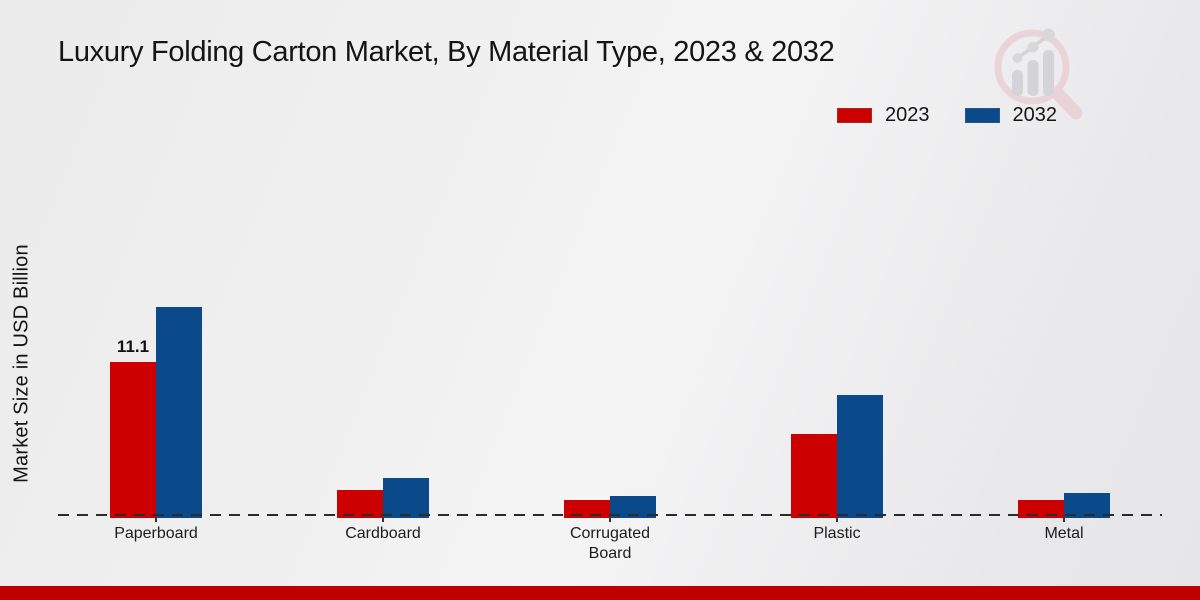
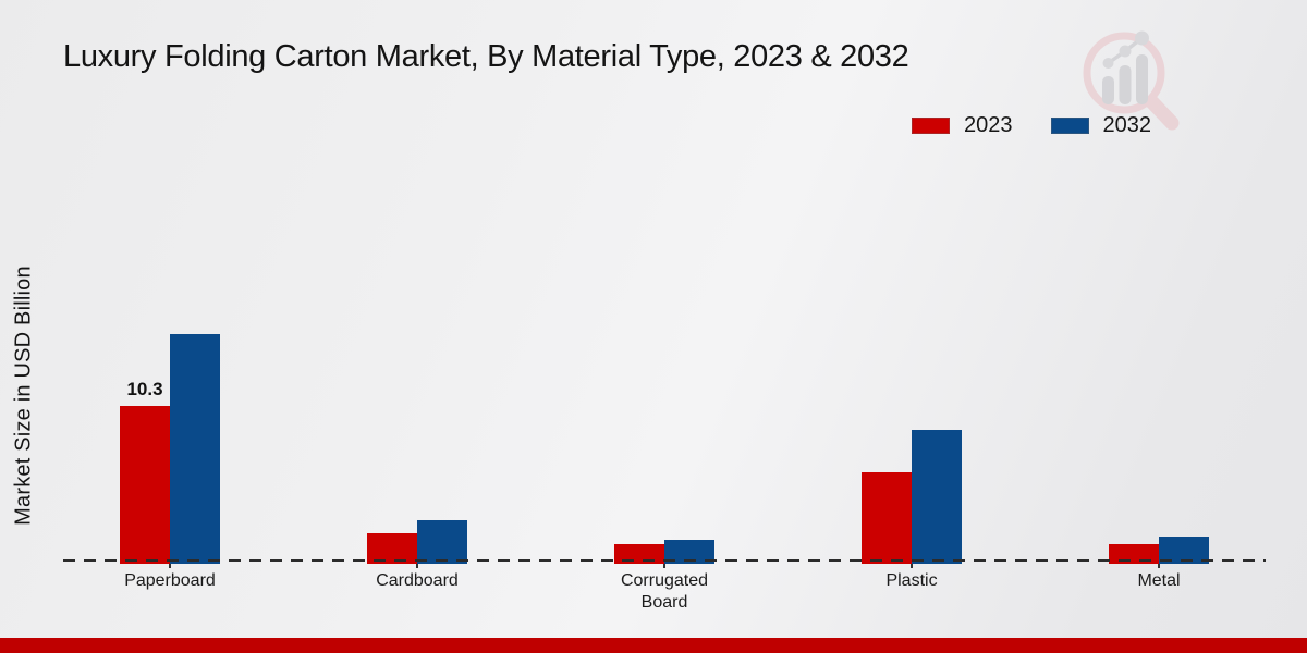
2023/Paperboard: 11.1 -> 10.3
